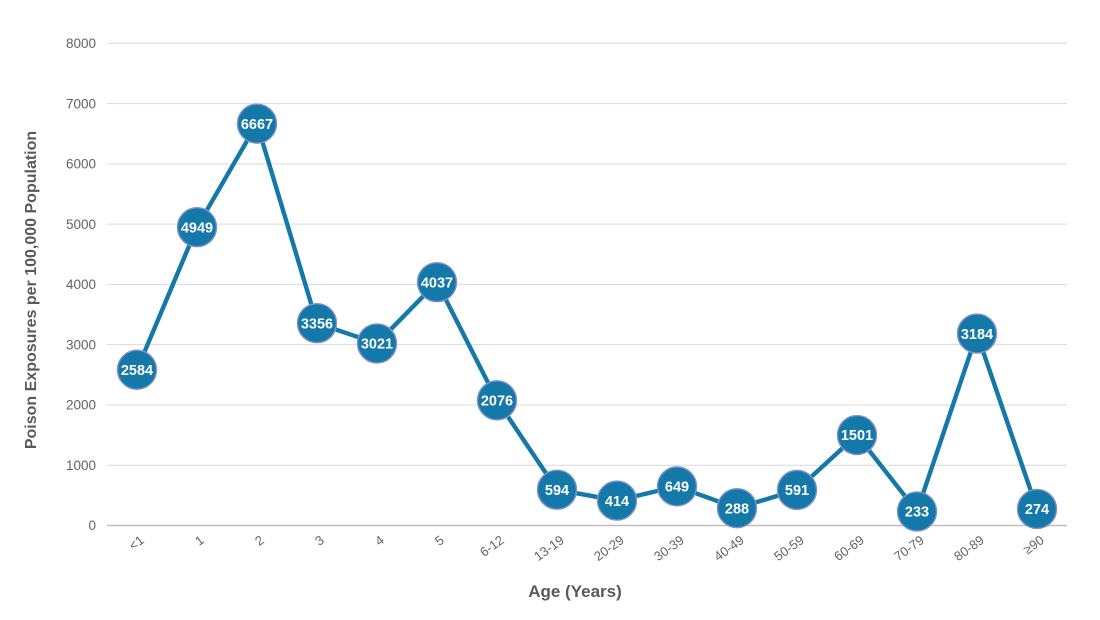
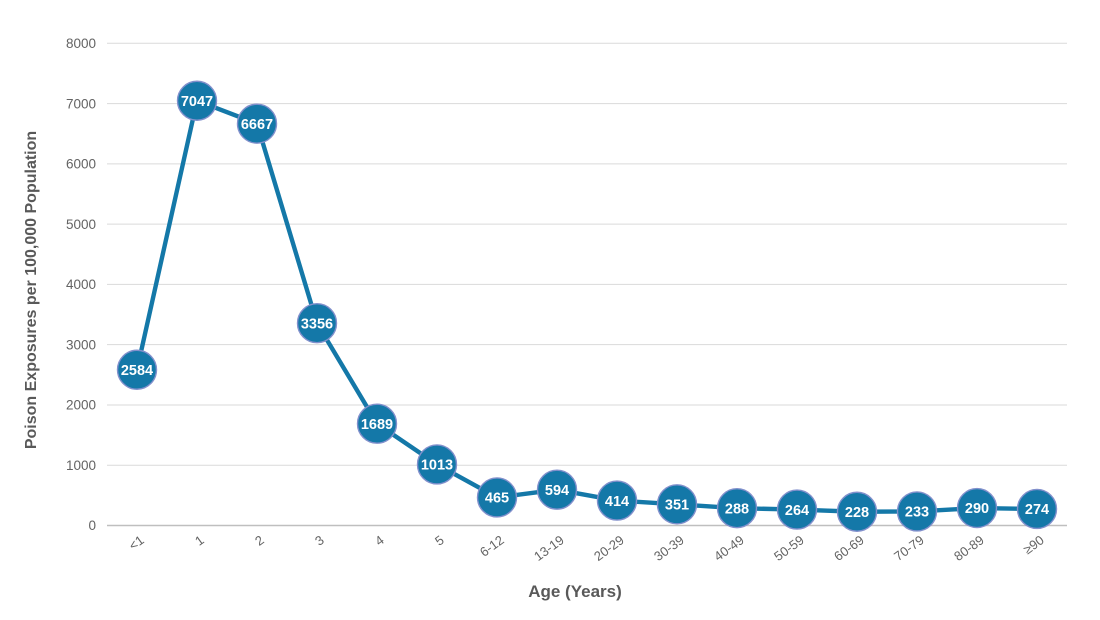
1: 4949 -> 7047
4: 3021 -> 1689
5: 4037 -> 1013
6-12: 2076 -> 465
30-39: 649 -> 351
50-59: 591 -> 264
60-69: 1501 -> 228
80-89: 3184 -> 290
